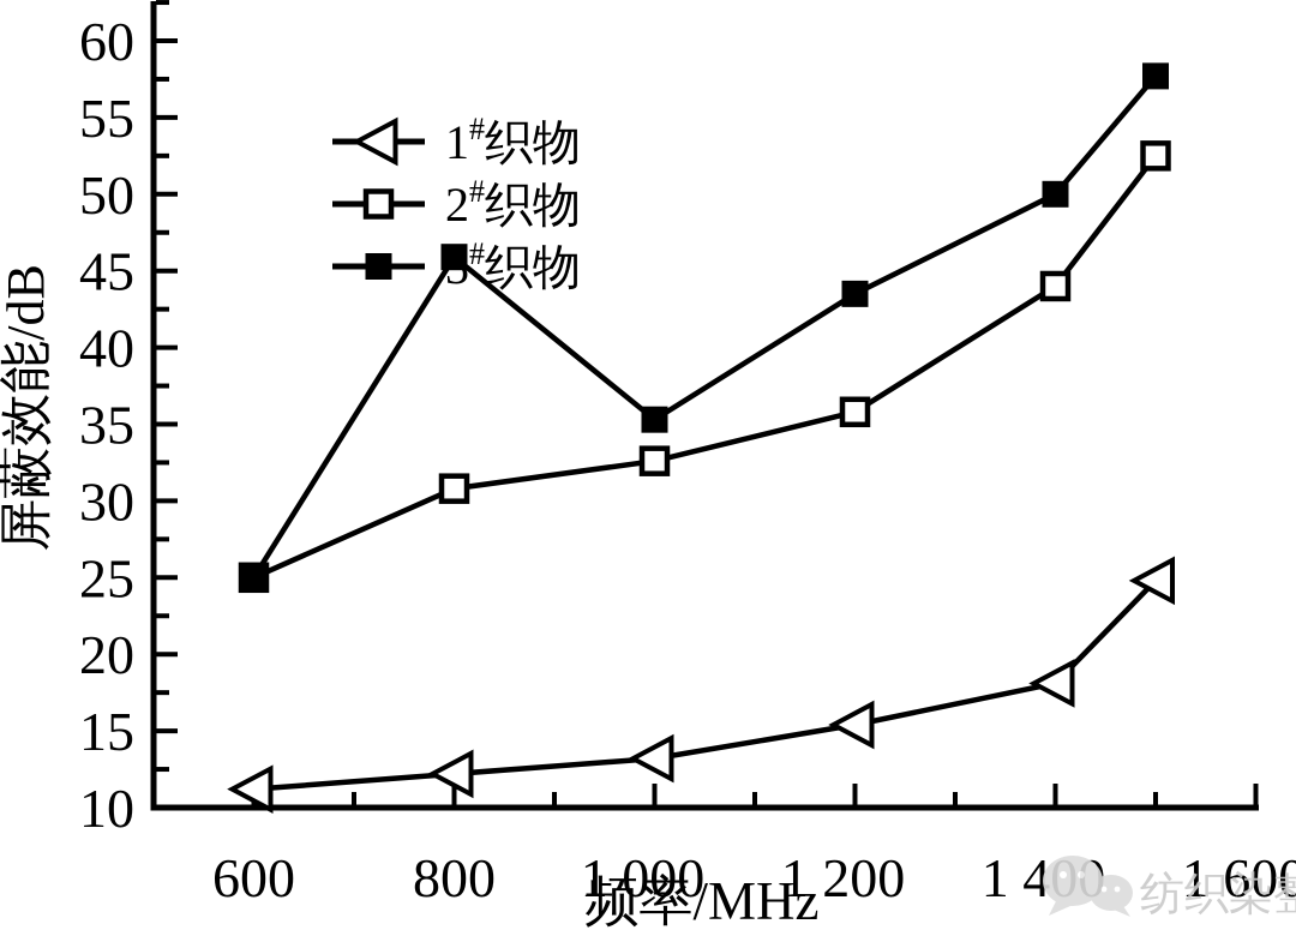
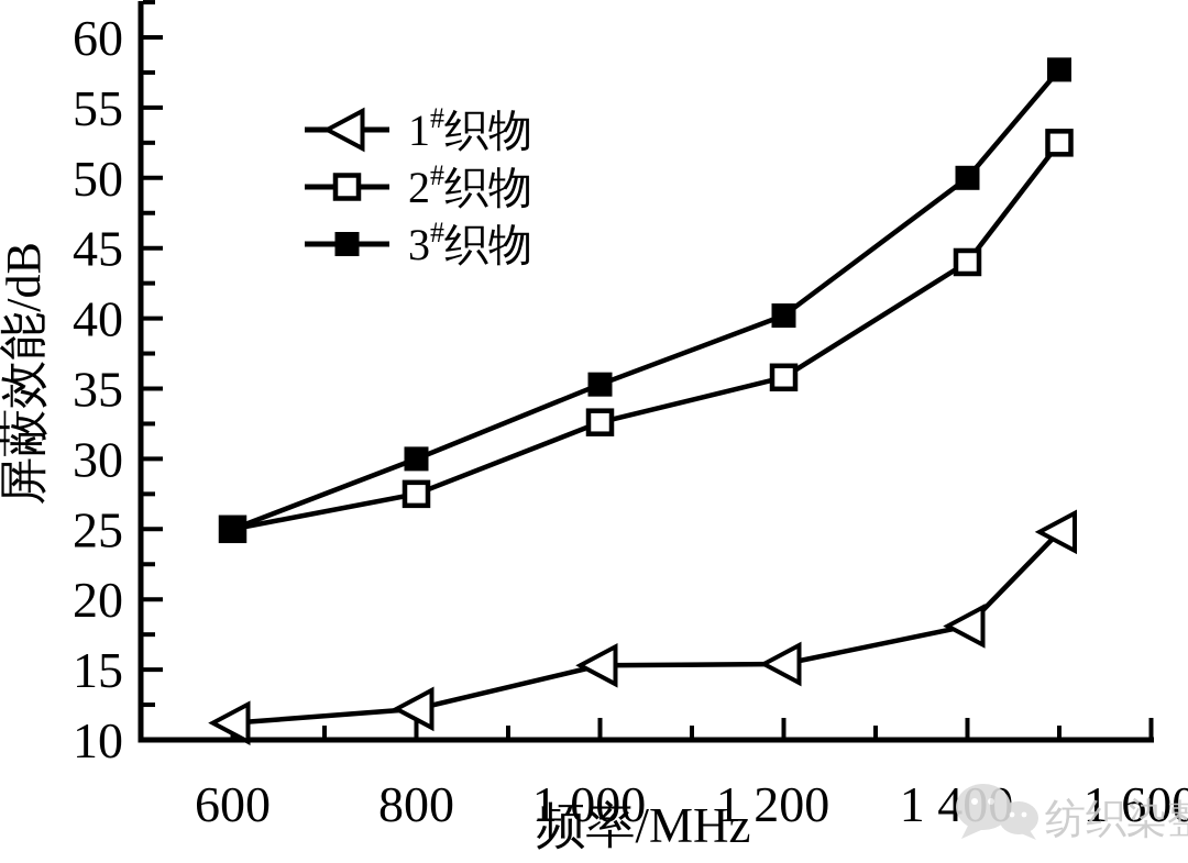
2#织物/800: 30.8 -> 27.5
3#织物/800: 45.9 -> 30.0
1#织物/1000: 13.2 -> 15.3
3#织物/1200: 43.5 -> 40.2
